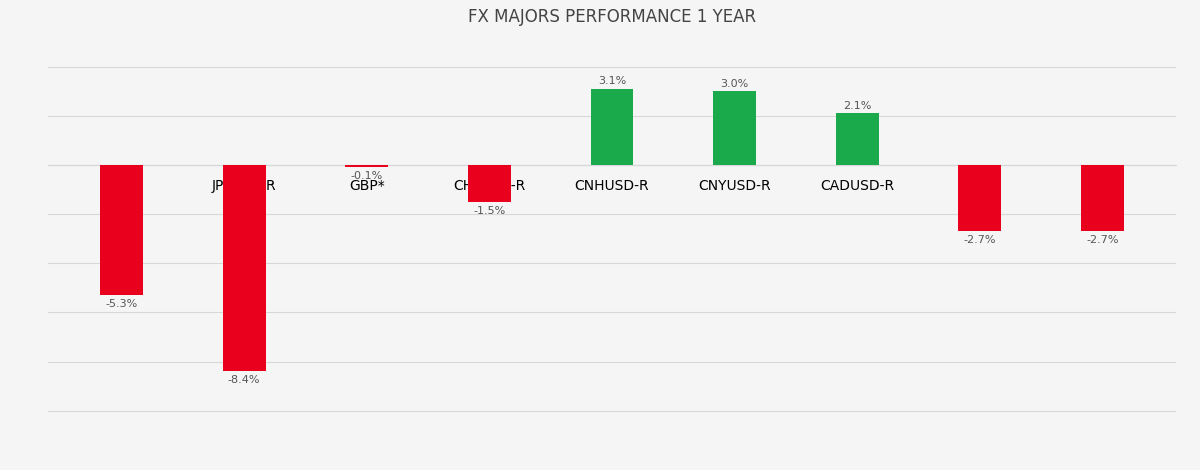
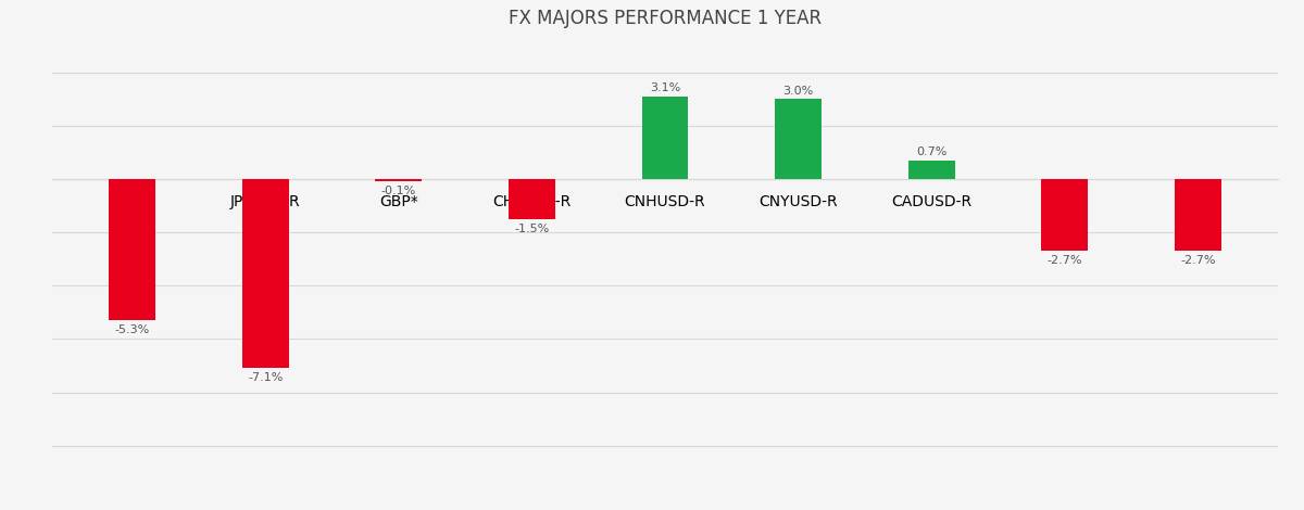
JPYUSD-R: -8.4% -> -7.1%
CADUSD-R: 2.1% -> 0.7%
